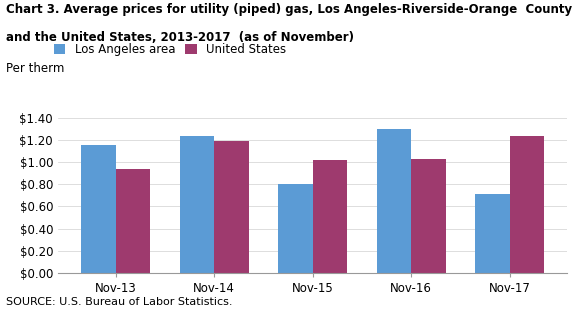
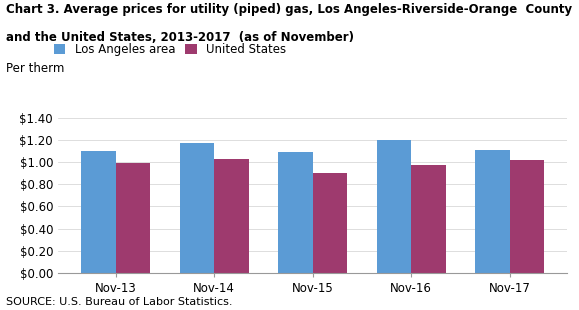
Los Angeles area/Nov-13: $1.15 -> $1.10
United States/Nov-13: $0.94 -> $0.99
Los Angeles area/Nov-14: $1.24 -> $1.17
United States/Nov-14: $1.19 -> $1.03
Los Angeles area/Nov-15: $0.80 -> $1.09
United States/Nov-15: $1.02 -> $0.90
Los Angeles area/Nov-16: $1.30 -> $1.20
United States/Nov-16: $1.03 -> $0.97
Los Angeles area/Nov-17: $0.71 -> $1.11
United States/Nov-17: $1.24 -> $1.02
